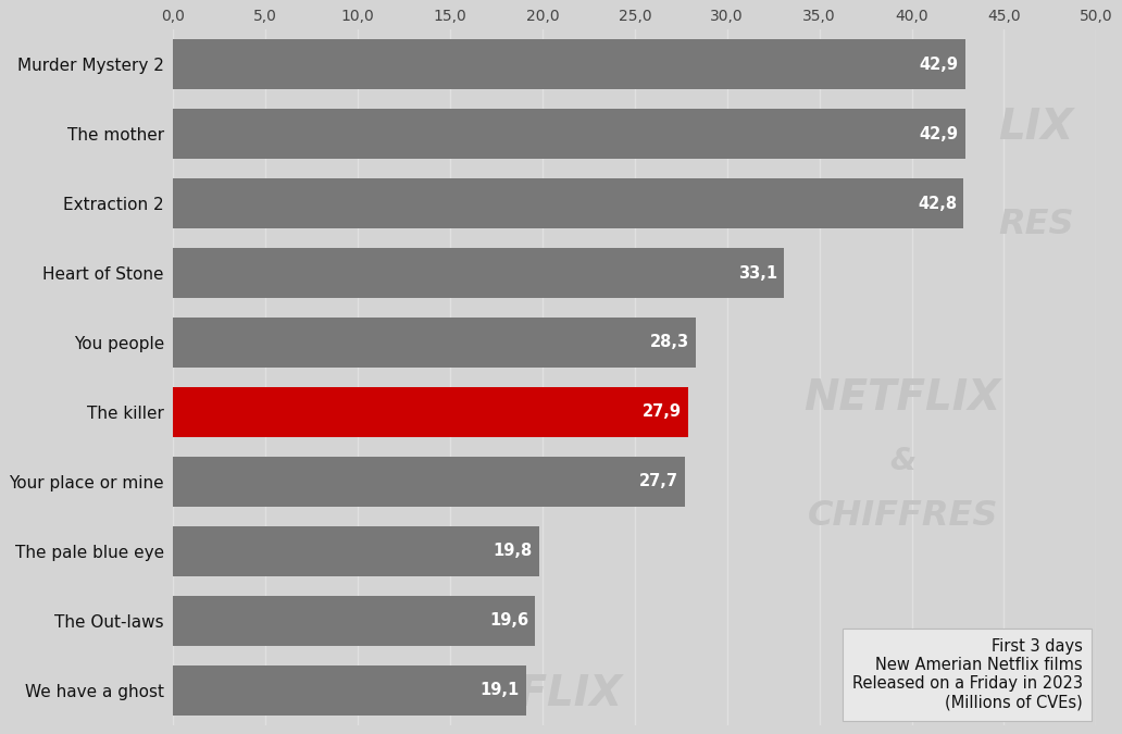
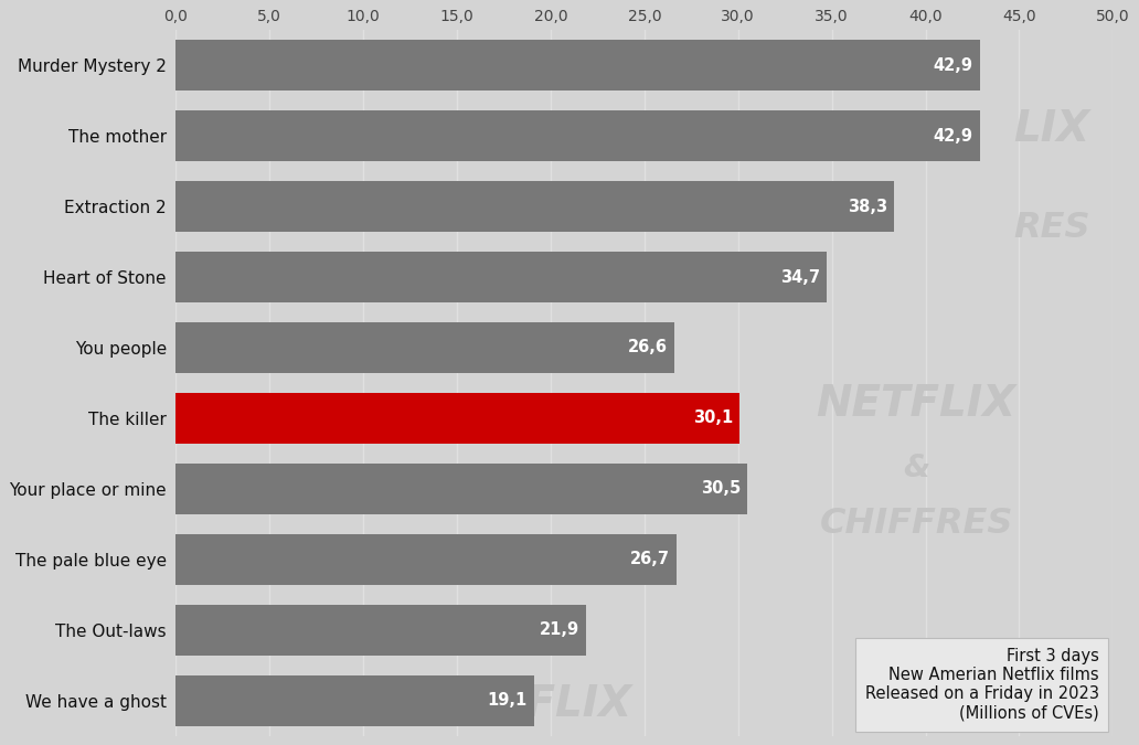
Extraction 2: 42,8 -> 38,3
Heart of Stone: 33,1 -> 34,7
You people: 28,3 -> 26,6
The killer: 27,9 -> 30,1
Your place or mine: 27,7 -> 30,5
The pale blue eye: 19,8 -> 26,7
The Out-laws: 19,6 -> 21,9
